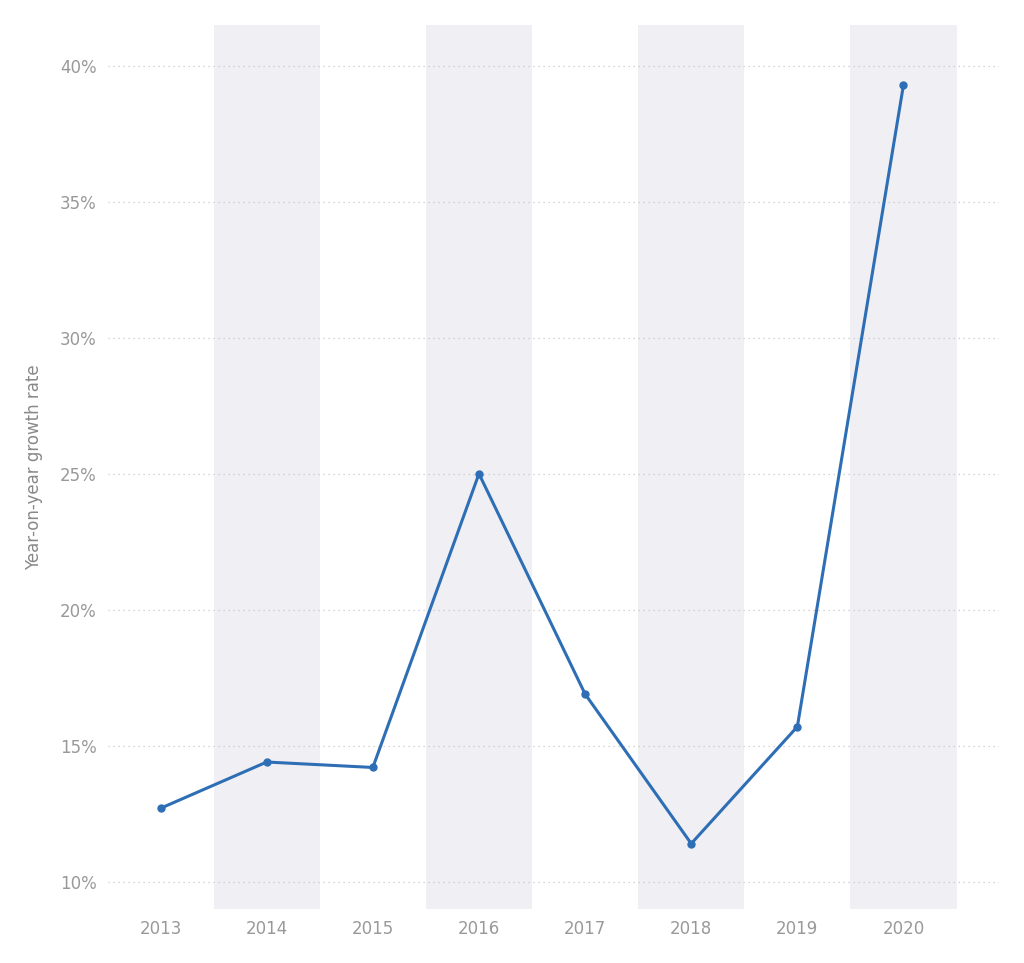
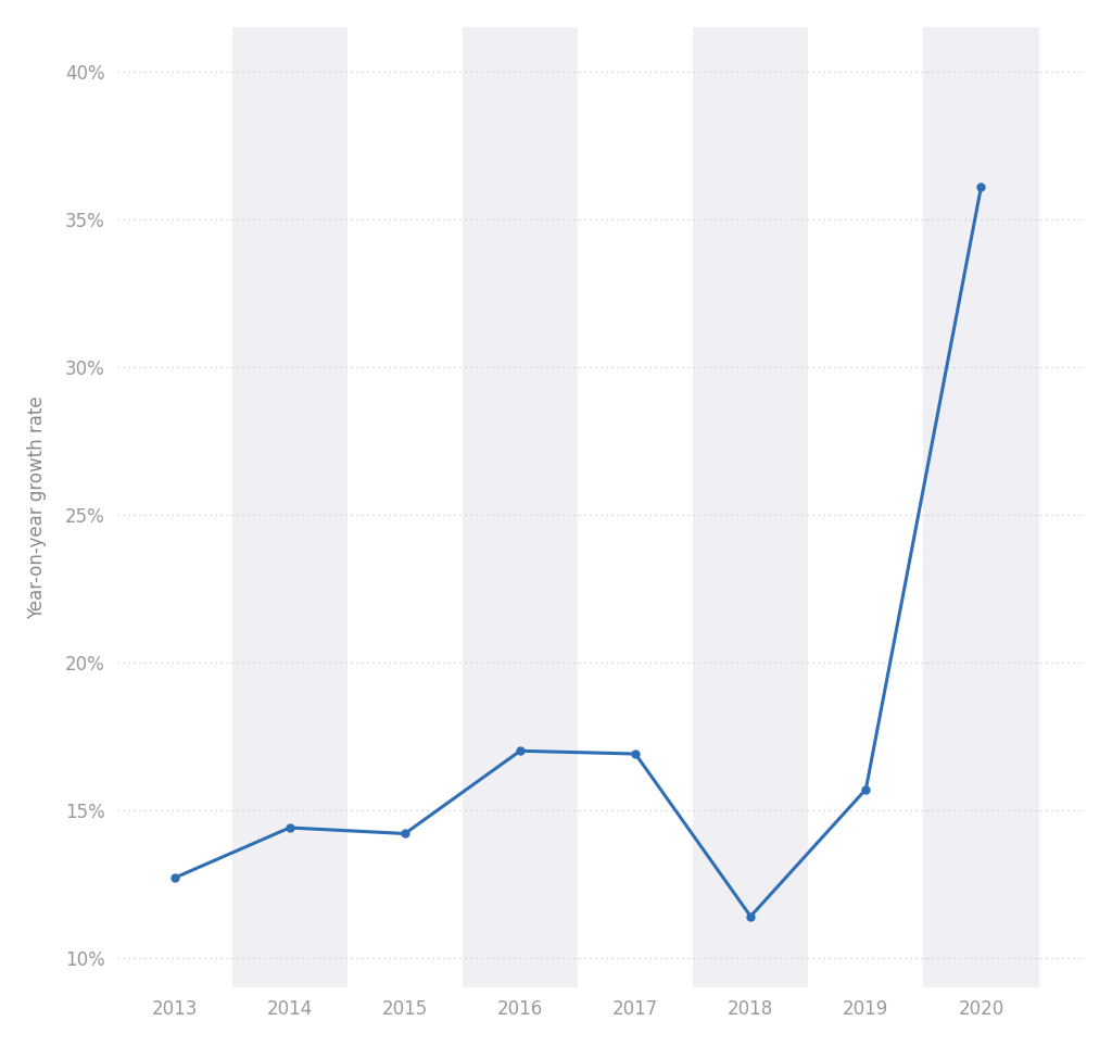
2016: 25.0% -> 17.0%
2020: 39.3% -> 36.1%
